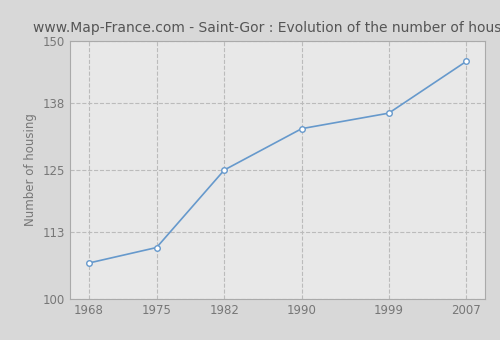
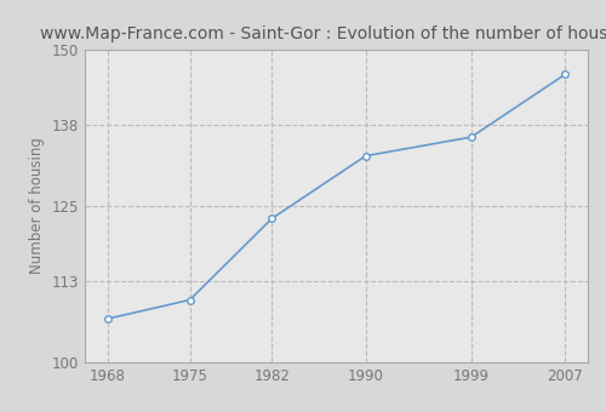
1982: 125 -> 123
